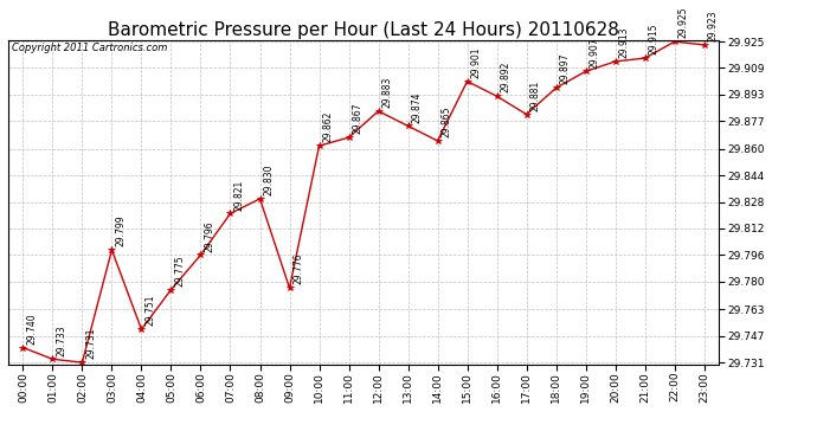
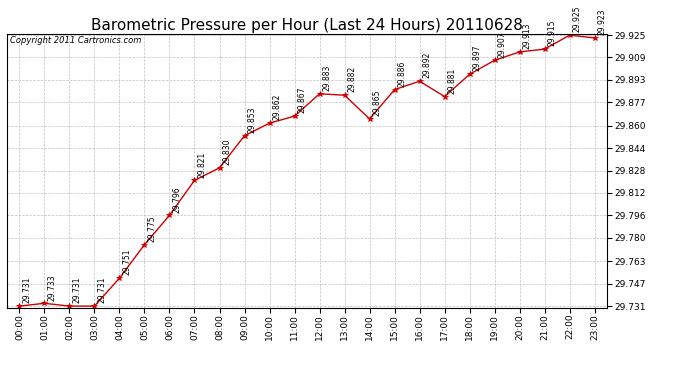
00:00: 29.740 -> 29.731
03:00: 29.799 -> 29.731
09:00: 29.776 -> 29.853
13:00: 29.874 -> 29.882
15:00: 29.901 -> 29.886
